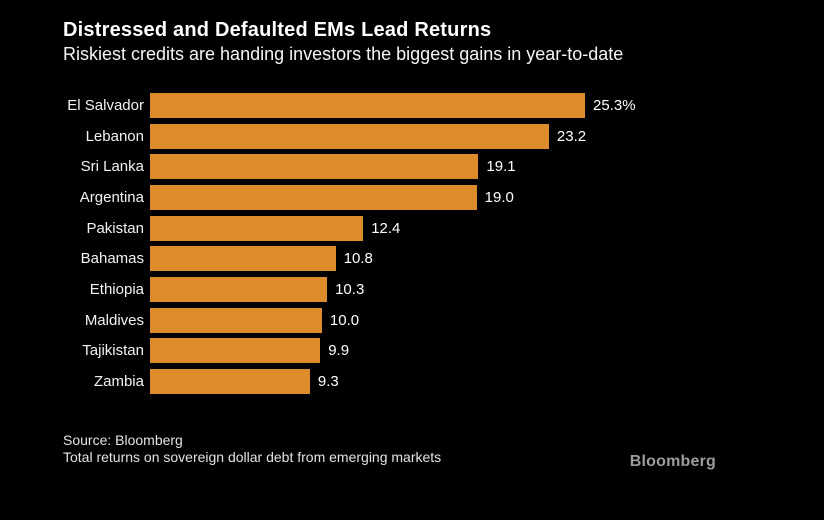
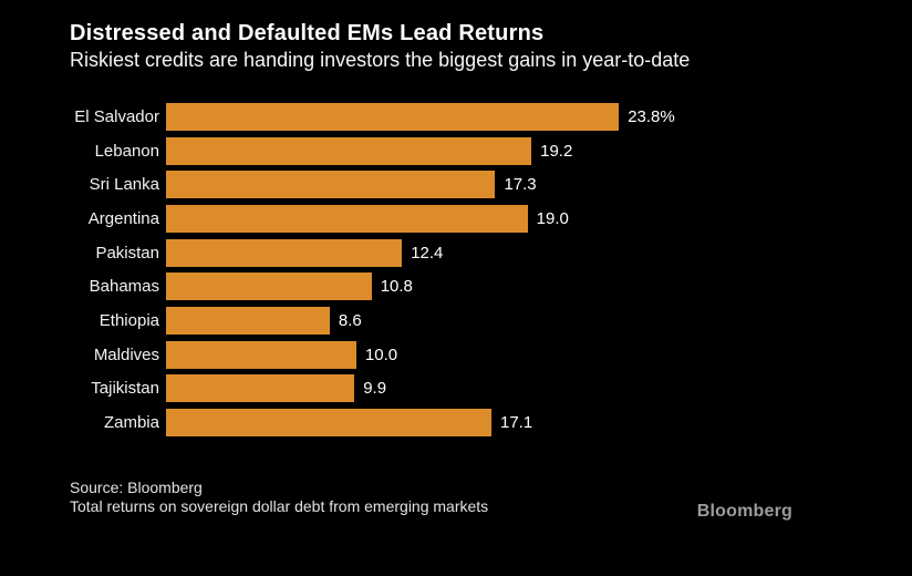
El Salvador: 25.3% -> 23.8%
Lebanon: 23.2 -> 19.2
Sri Lanka: 19.1 -> 17.3
Ethiopia: 10.3 -> 8.6
Zambia: 9.3 -> 17.1
